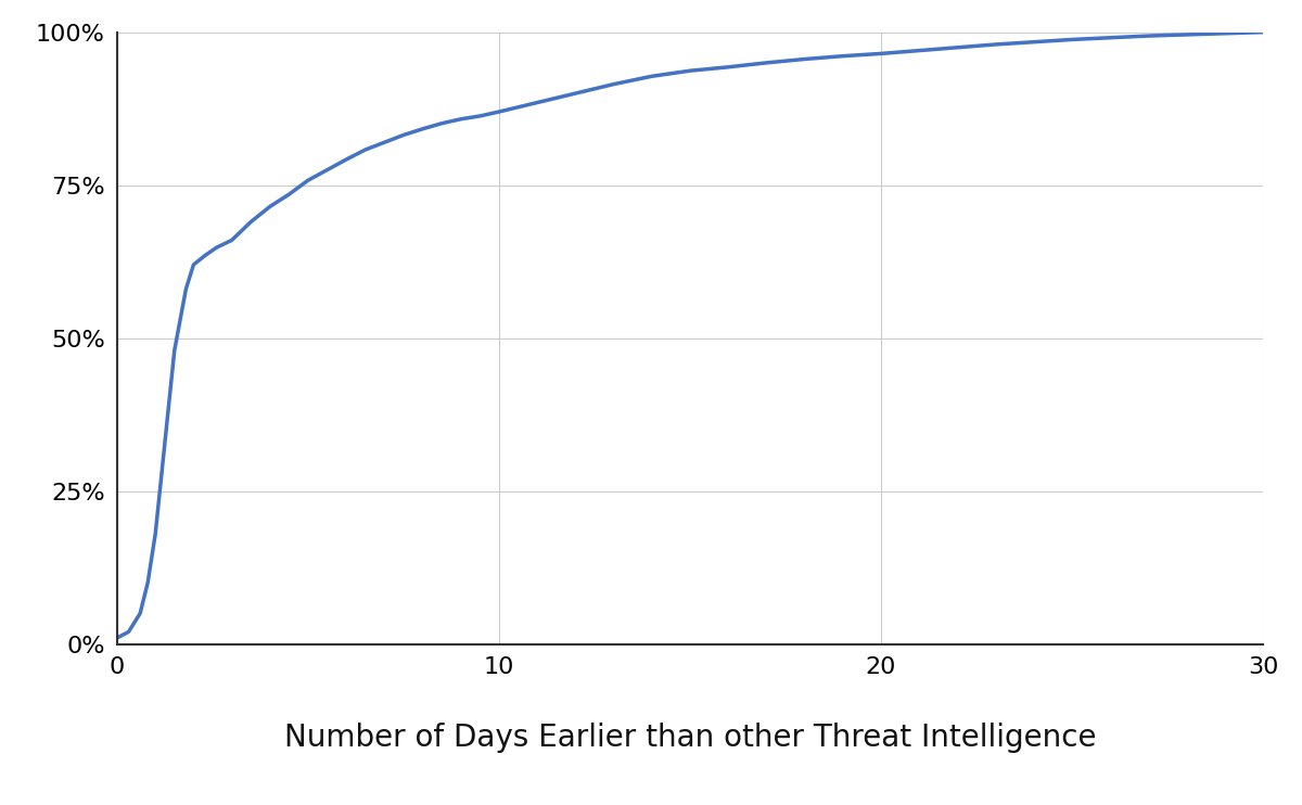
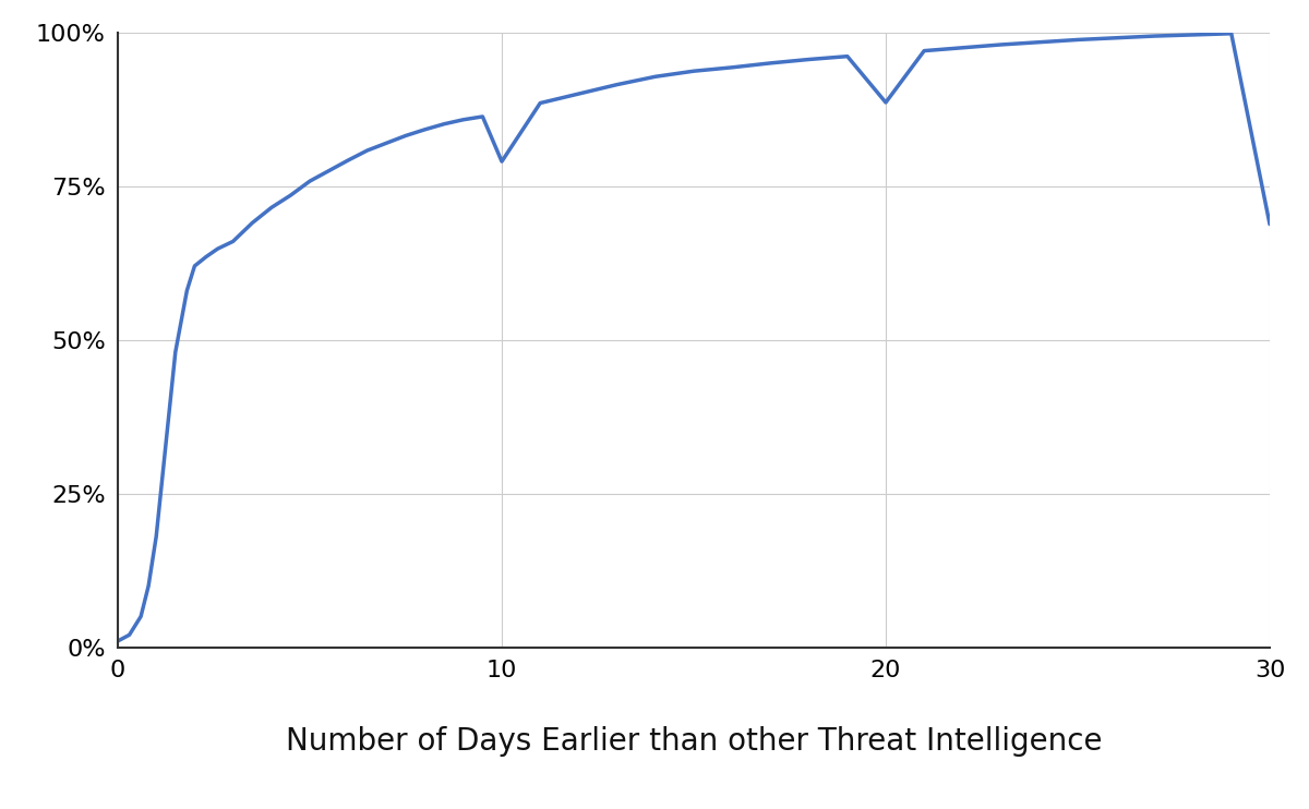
10: 87.0% -> 79.0%
20: 96.5% -> 88.6%
30: 100.0% -> 68.8%
